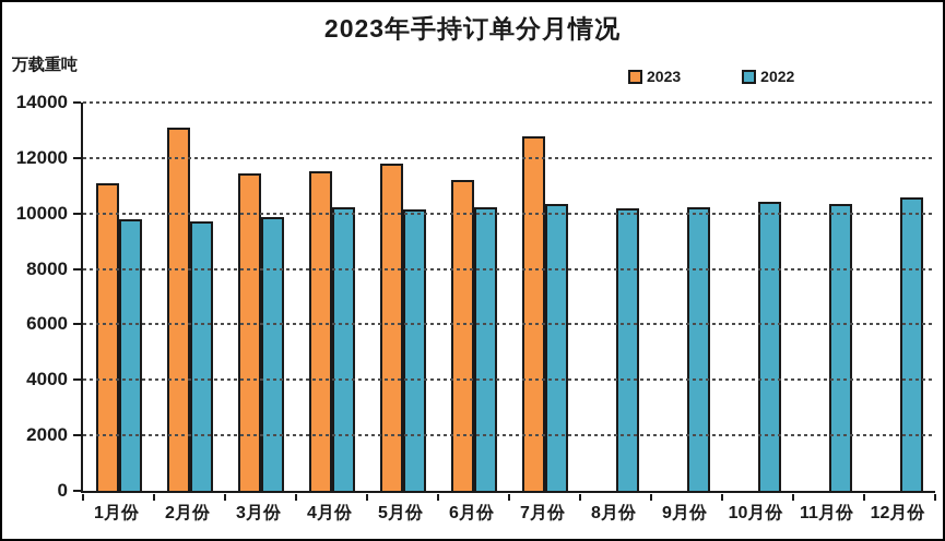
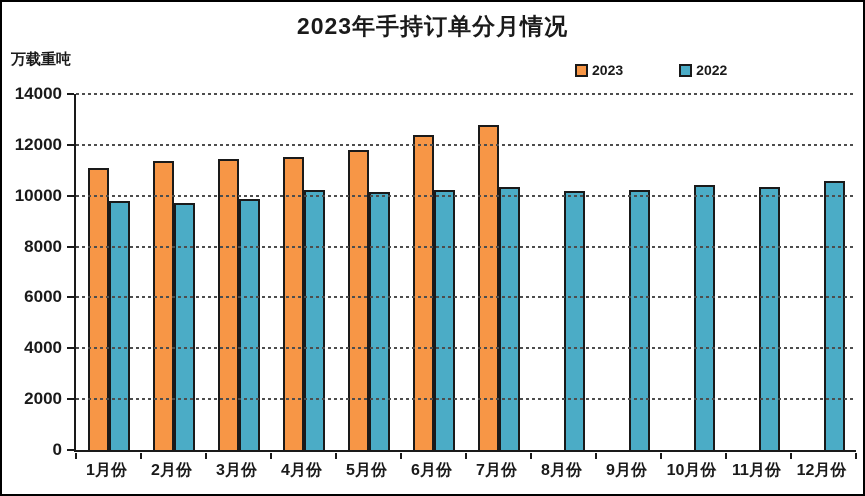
2023/2月份: 13100 -> 11400
2023/6月份: 11200 -> 12400
